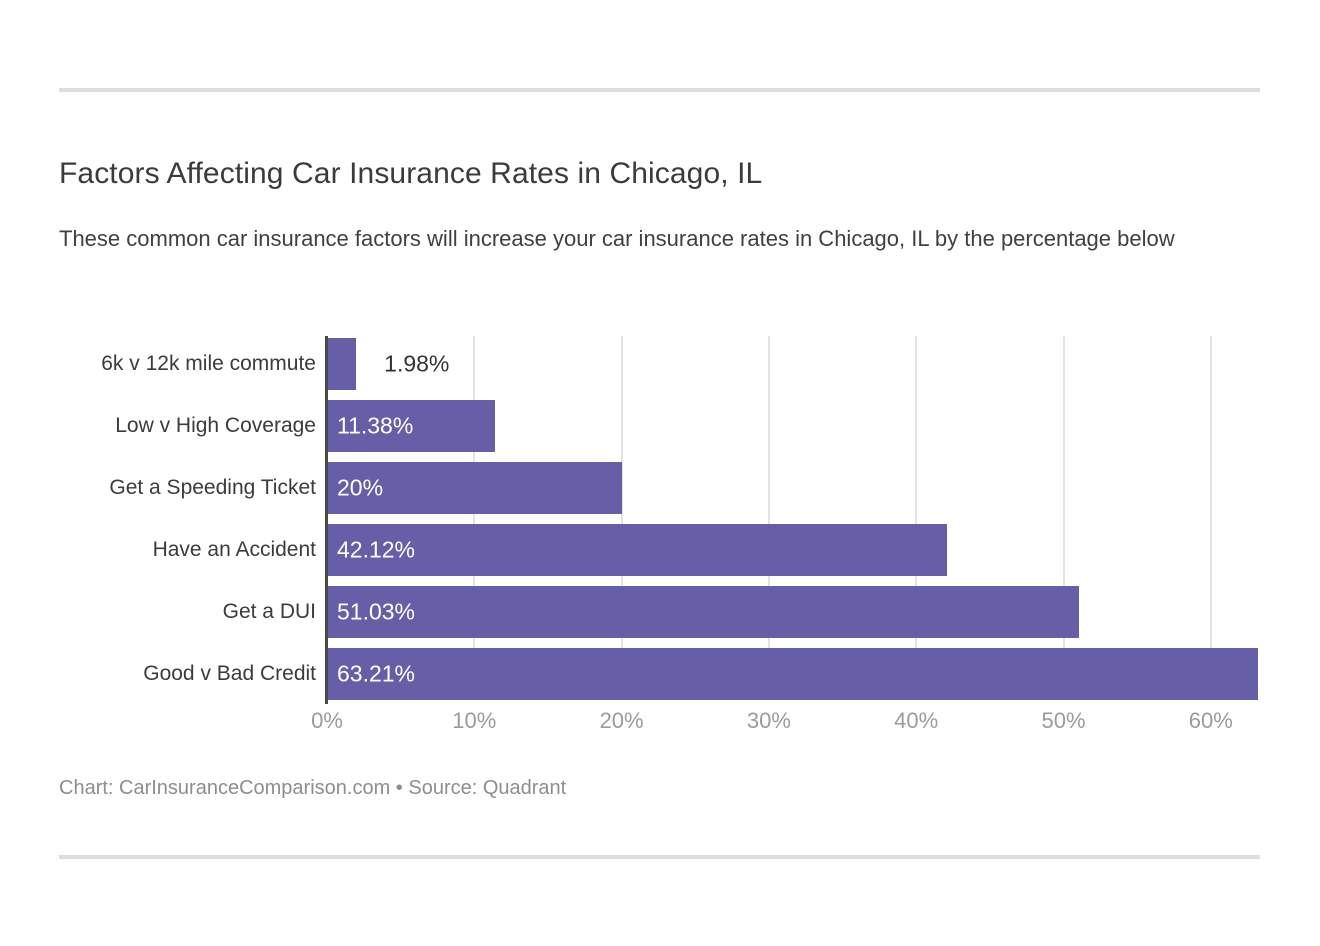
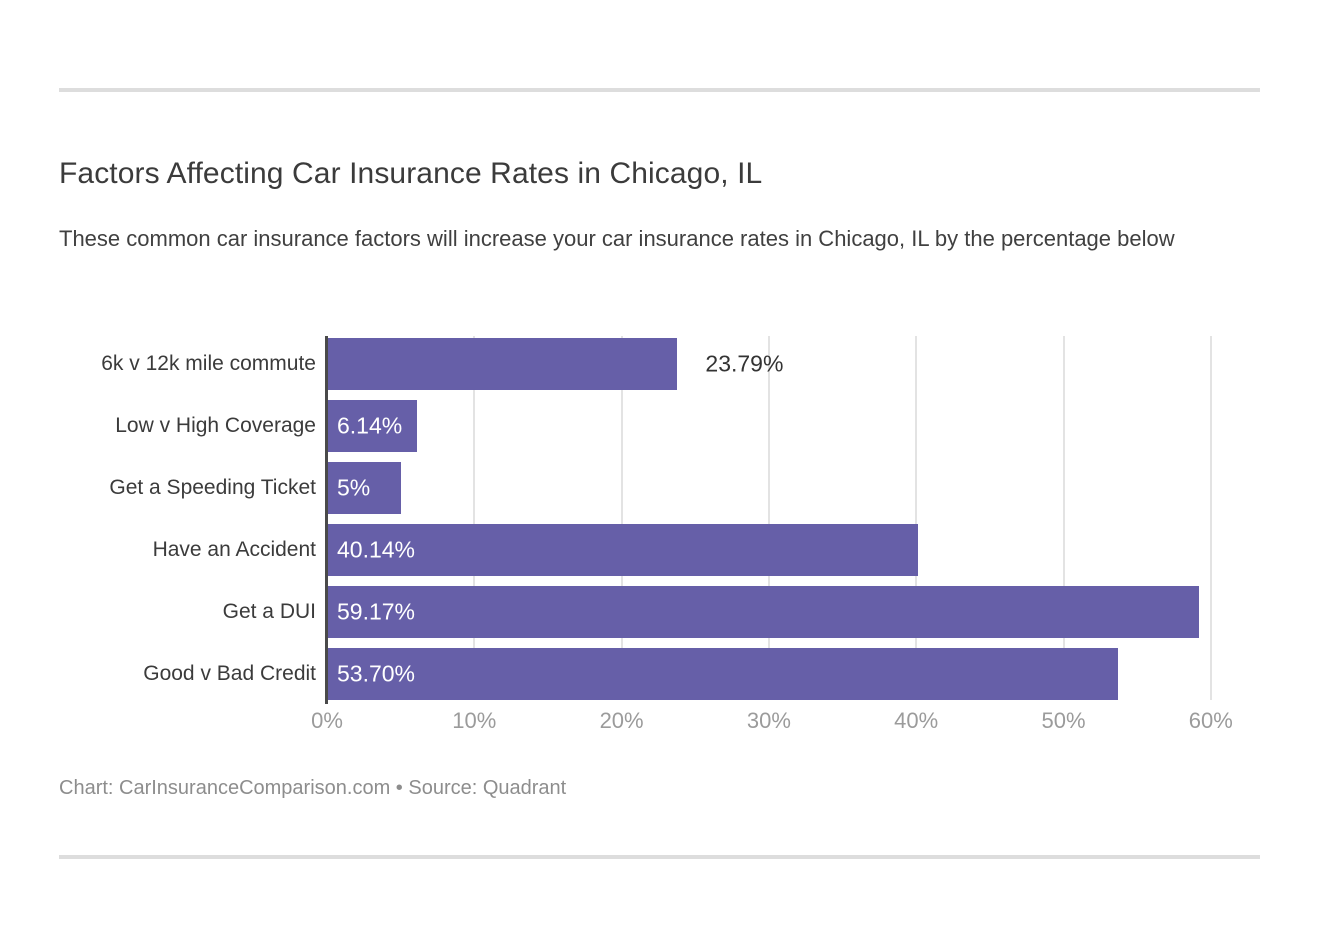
6k v 12k mile commute: 1.98% -> 23.79%
Low v High Coverage: 11.38% -> 6.14%
Get a Speeding Ticket: 20% -> 5%
Have an Accident: 42.12% -> 40.14%
Get a DUI: 51.03% -> 59.17%
Good v Bad Credit: 63.21% -> 53.70%
